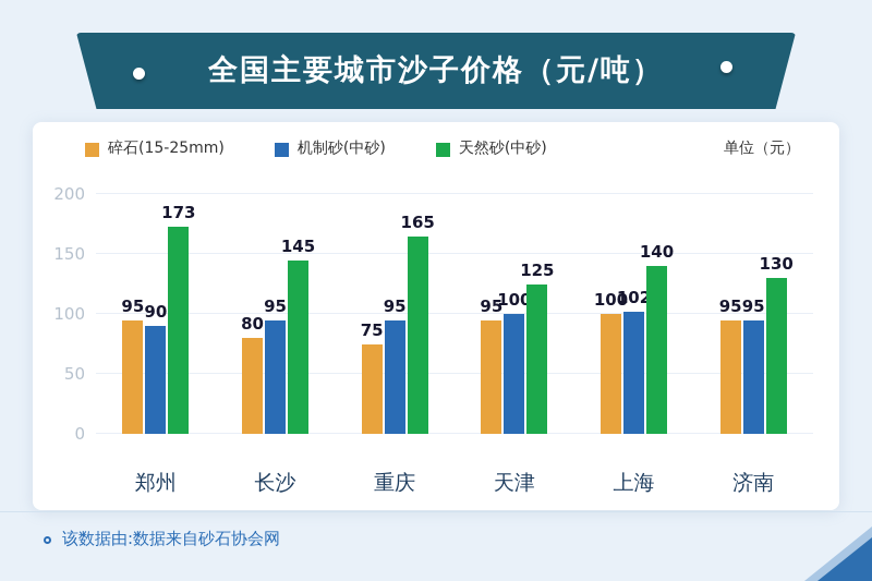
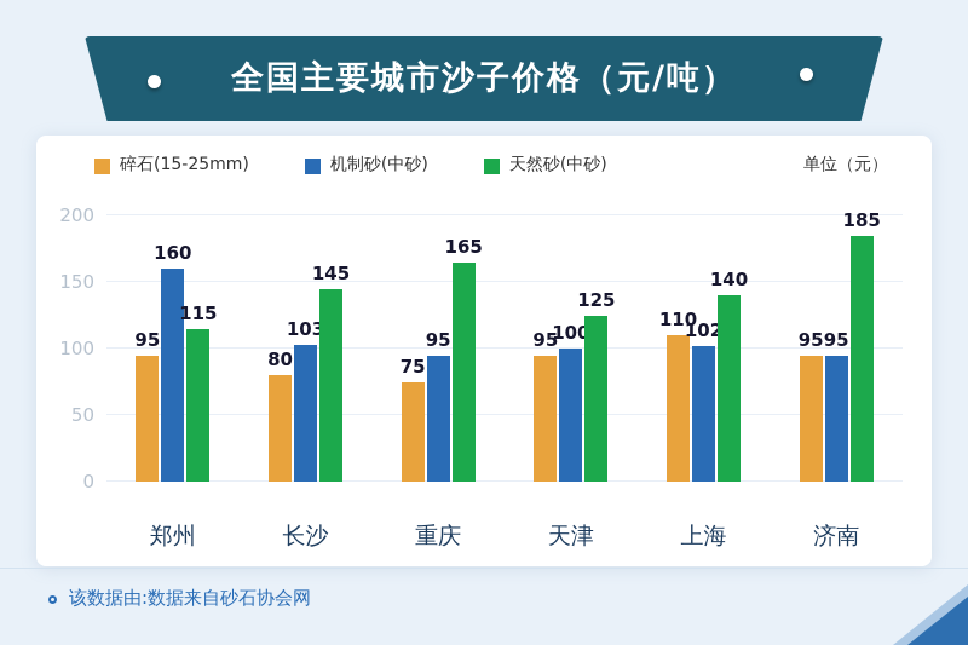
机制砂(中砂)/郑州: 90 -> 160
天然砂(中砂)/郑州: 173 -> 115
机制砂(中砂)/长沙: 95 -> 103
碎石(15-25mm)/上海: 100 -> 110
天然砂(中砂)/济南: 130 -> 185
